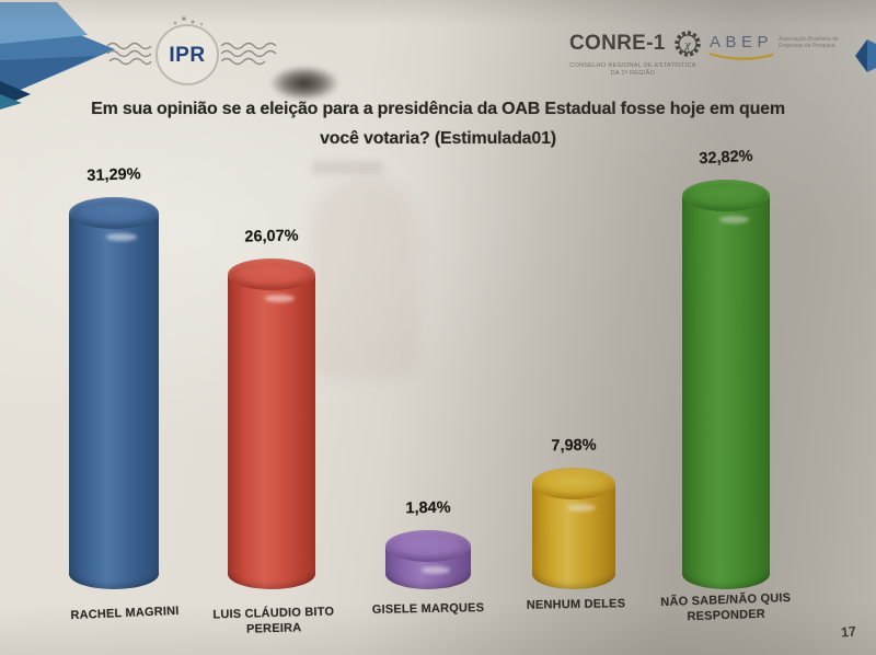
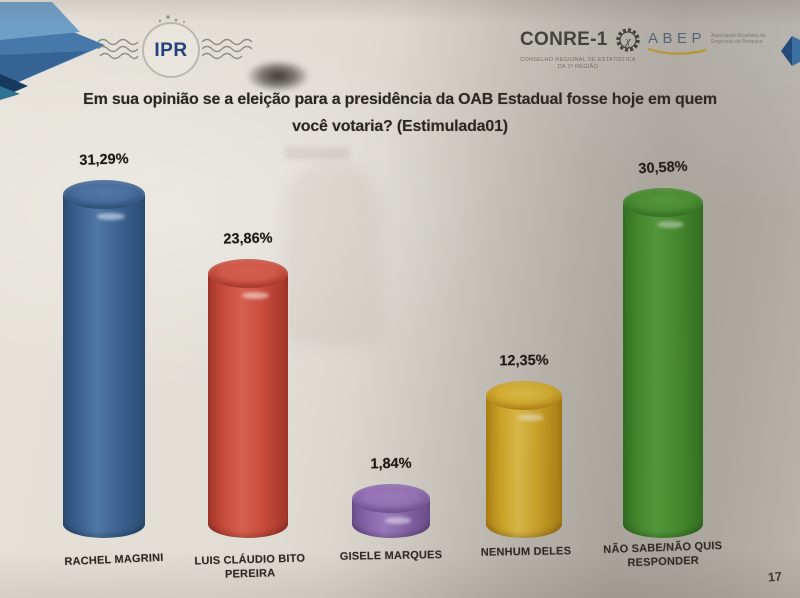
LUIS CLÁUDIO BITO PEREIRA: 26,07% -> 23,86%
NENHUM DELES: 7,98% -> 12,35%
NÃO SABE/NÃO QUIS RESPONDER: 32,82% -> 30,58%
